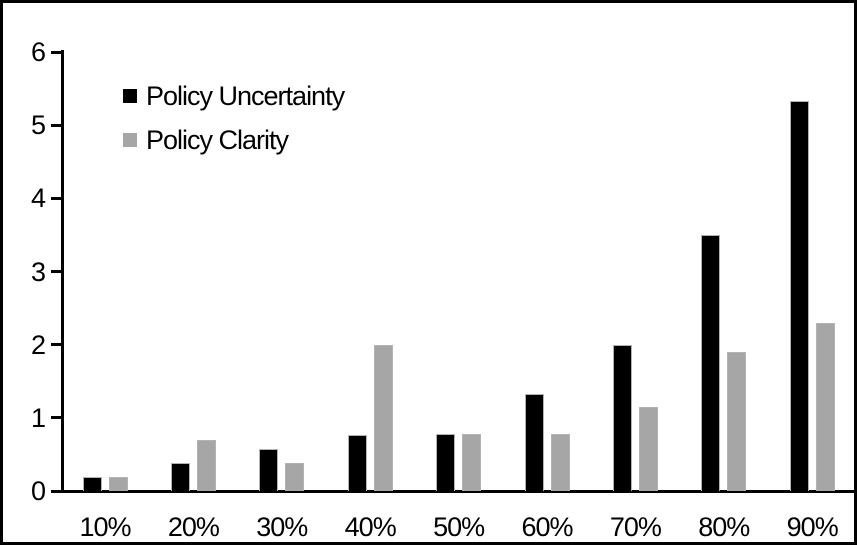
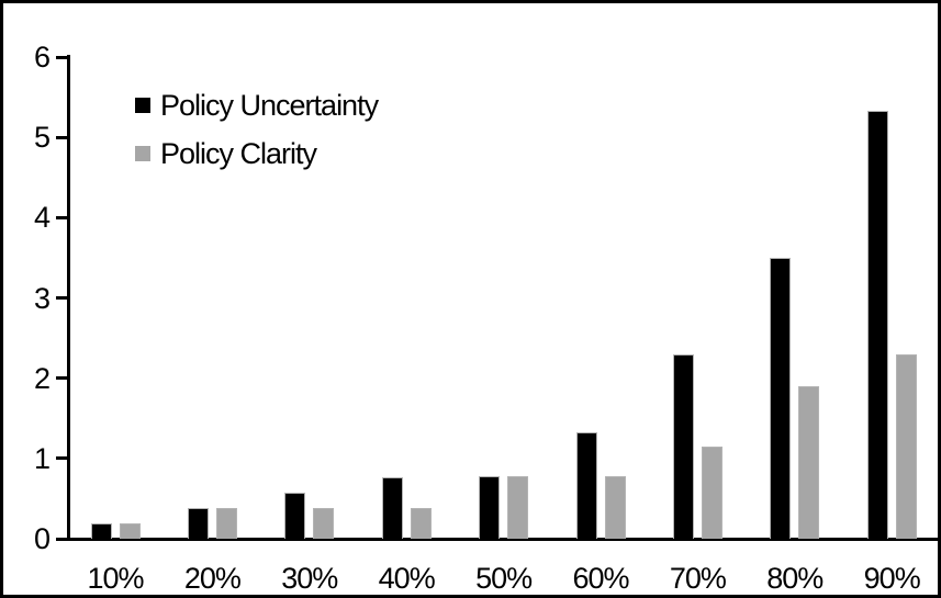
Policy Clarity/20%: 0.7 -> 0.4
Policy Clarity/40%: 2.0 -> 0.4
Policy Uncertainty/70%: 2.0 -> 2.3
